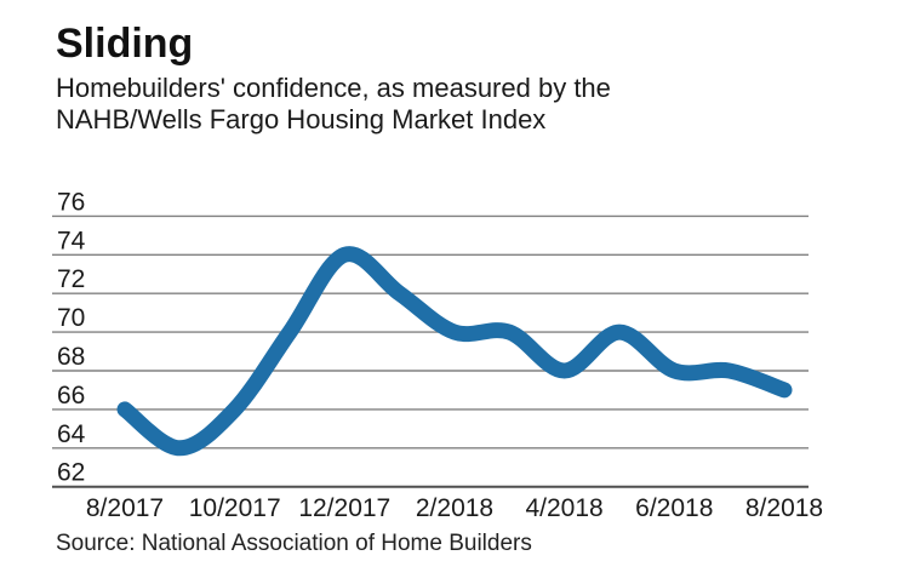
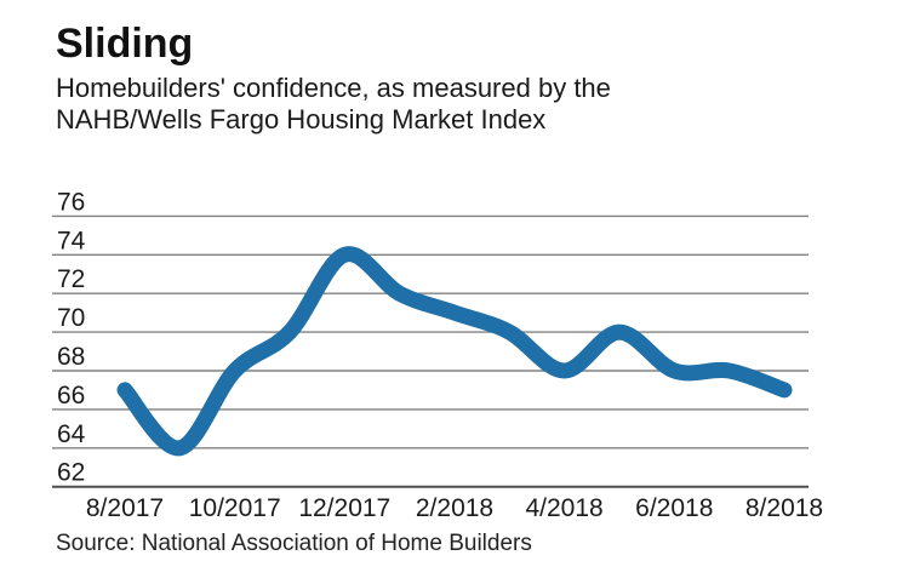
8/2017: 66 -> 67
10/2017: 66 -> 68
2/2018: 70 -> 71
